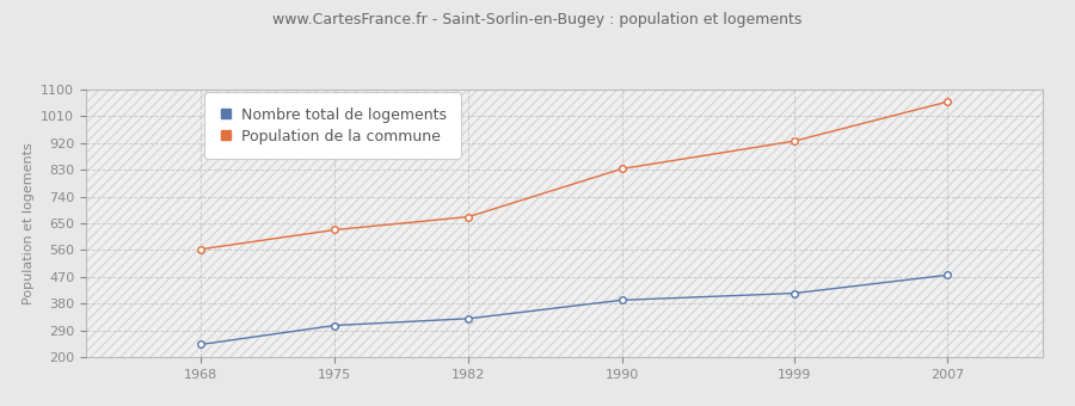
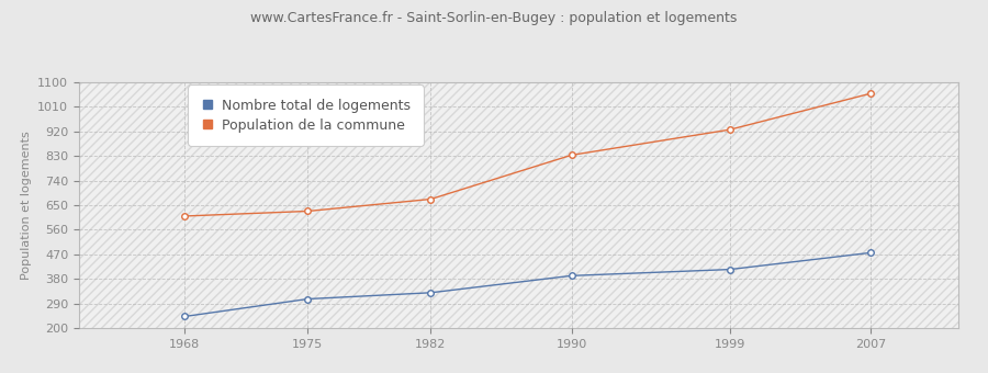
Population de la commune/1968: 563 -> 610
